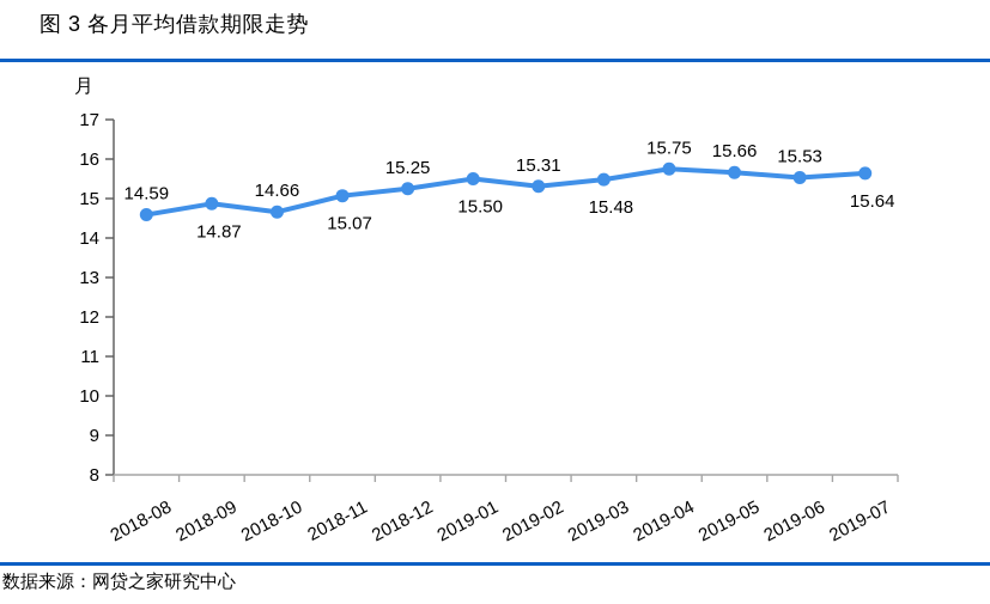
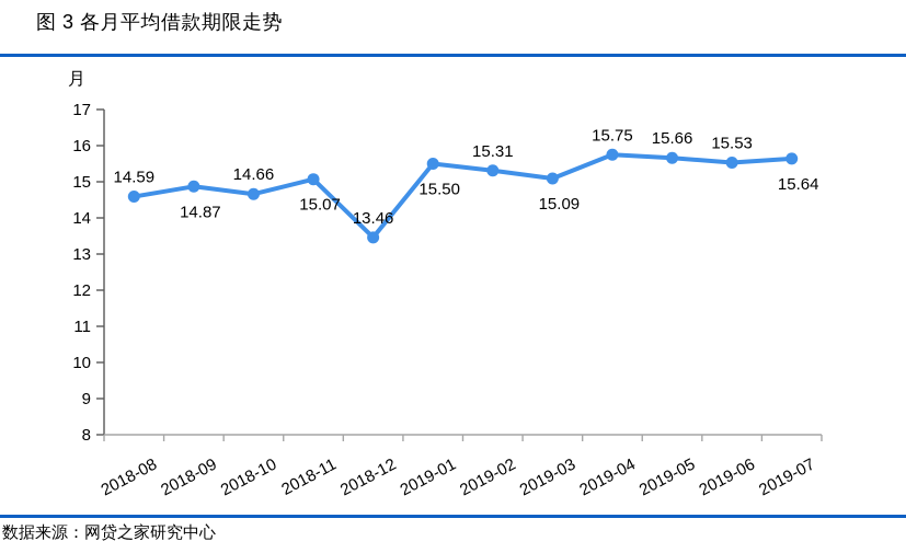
2018-12: 15.25 -> 13.46
2019-03: 15.48 -> 15.09
